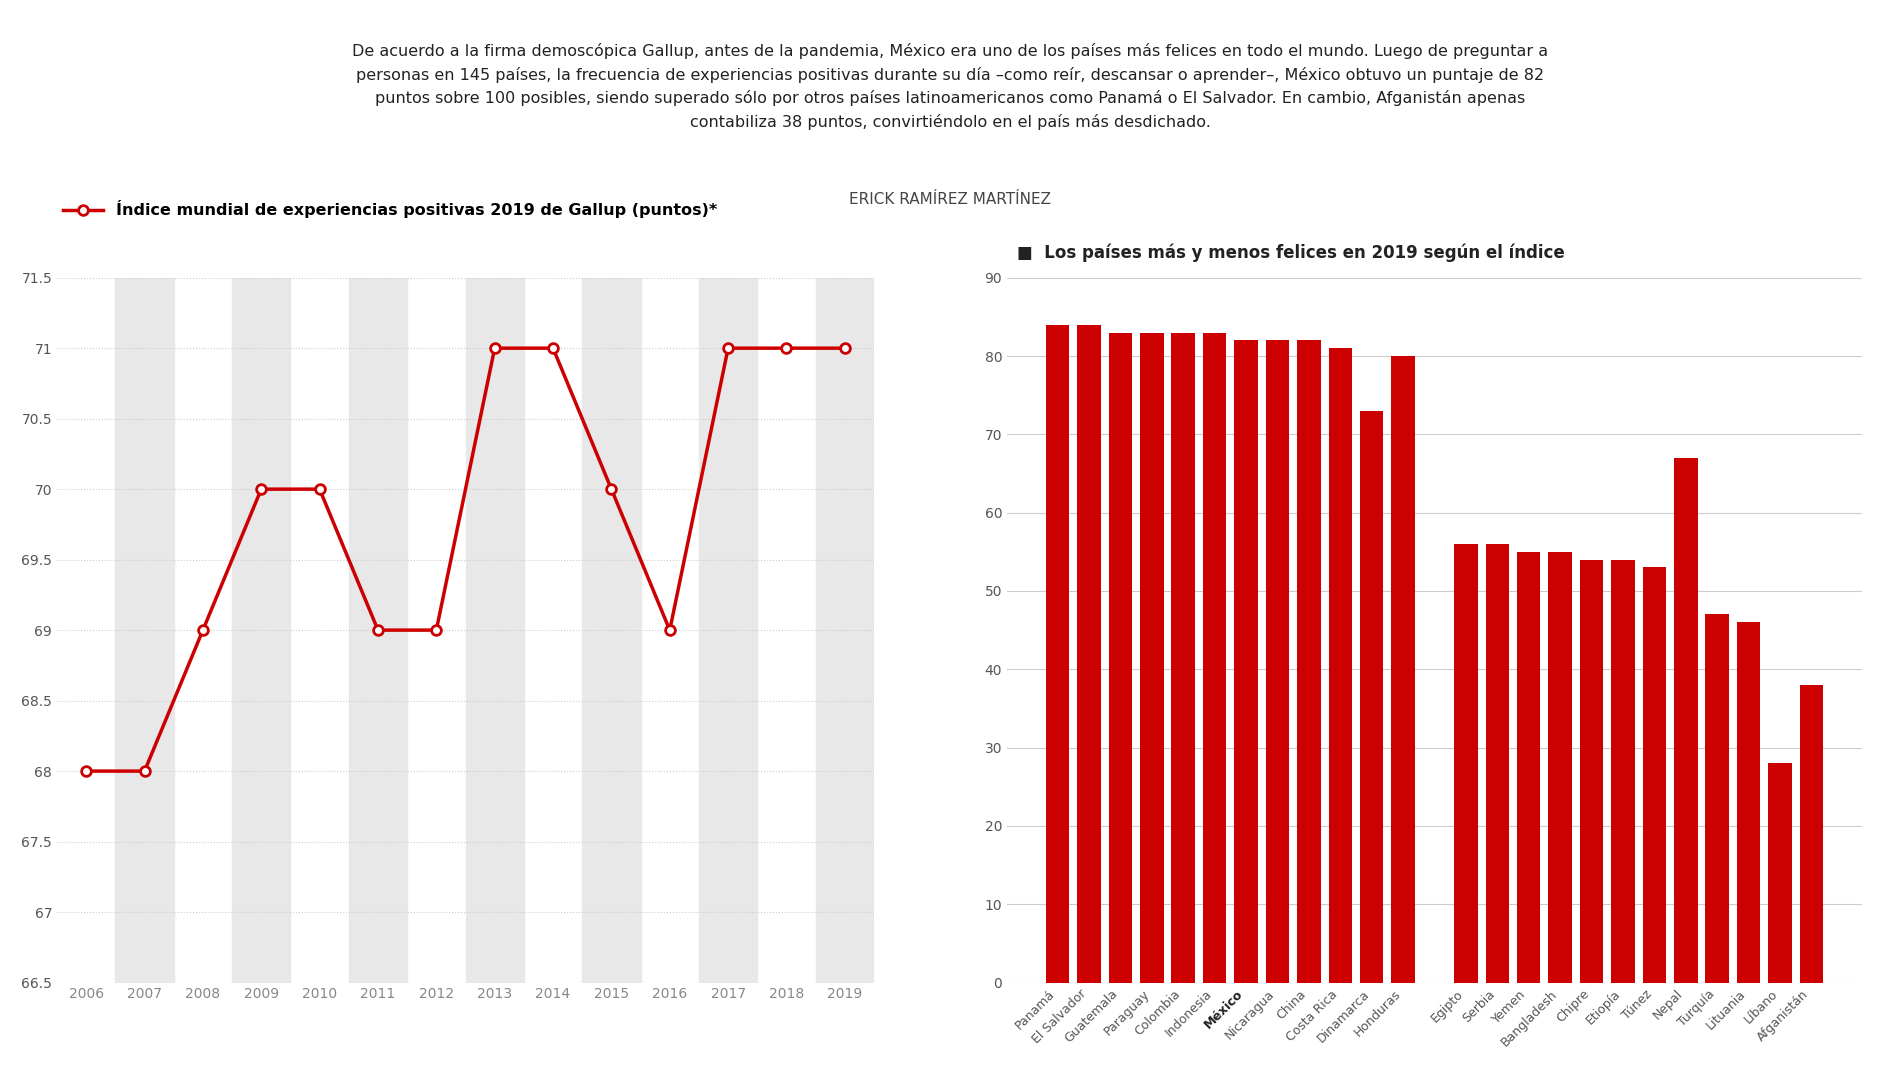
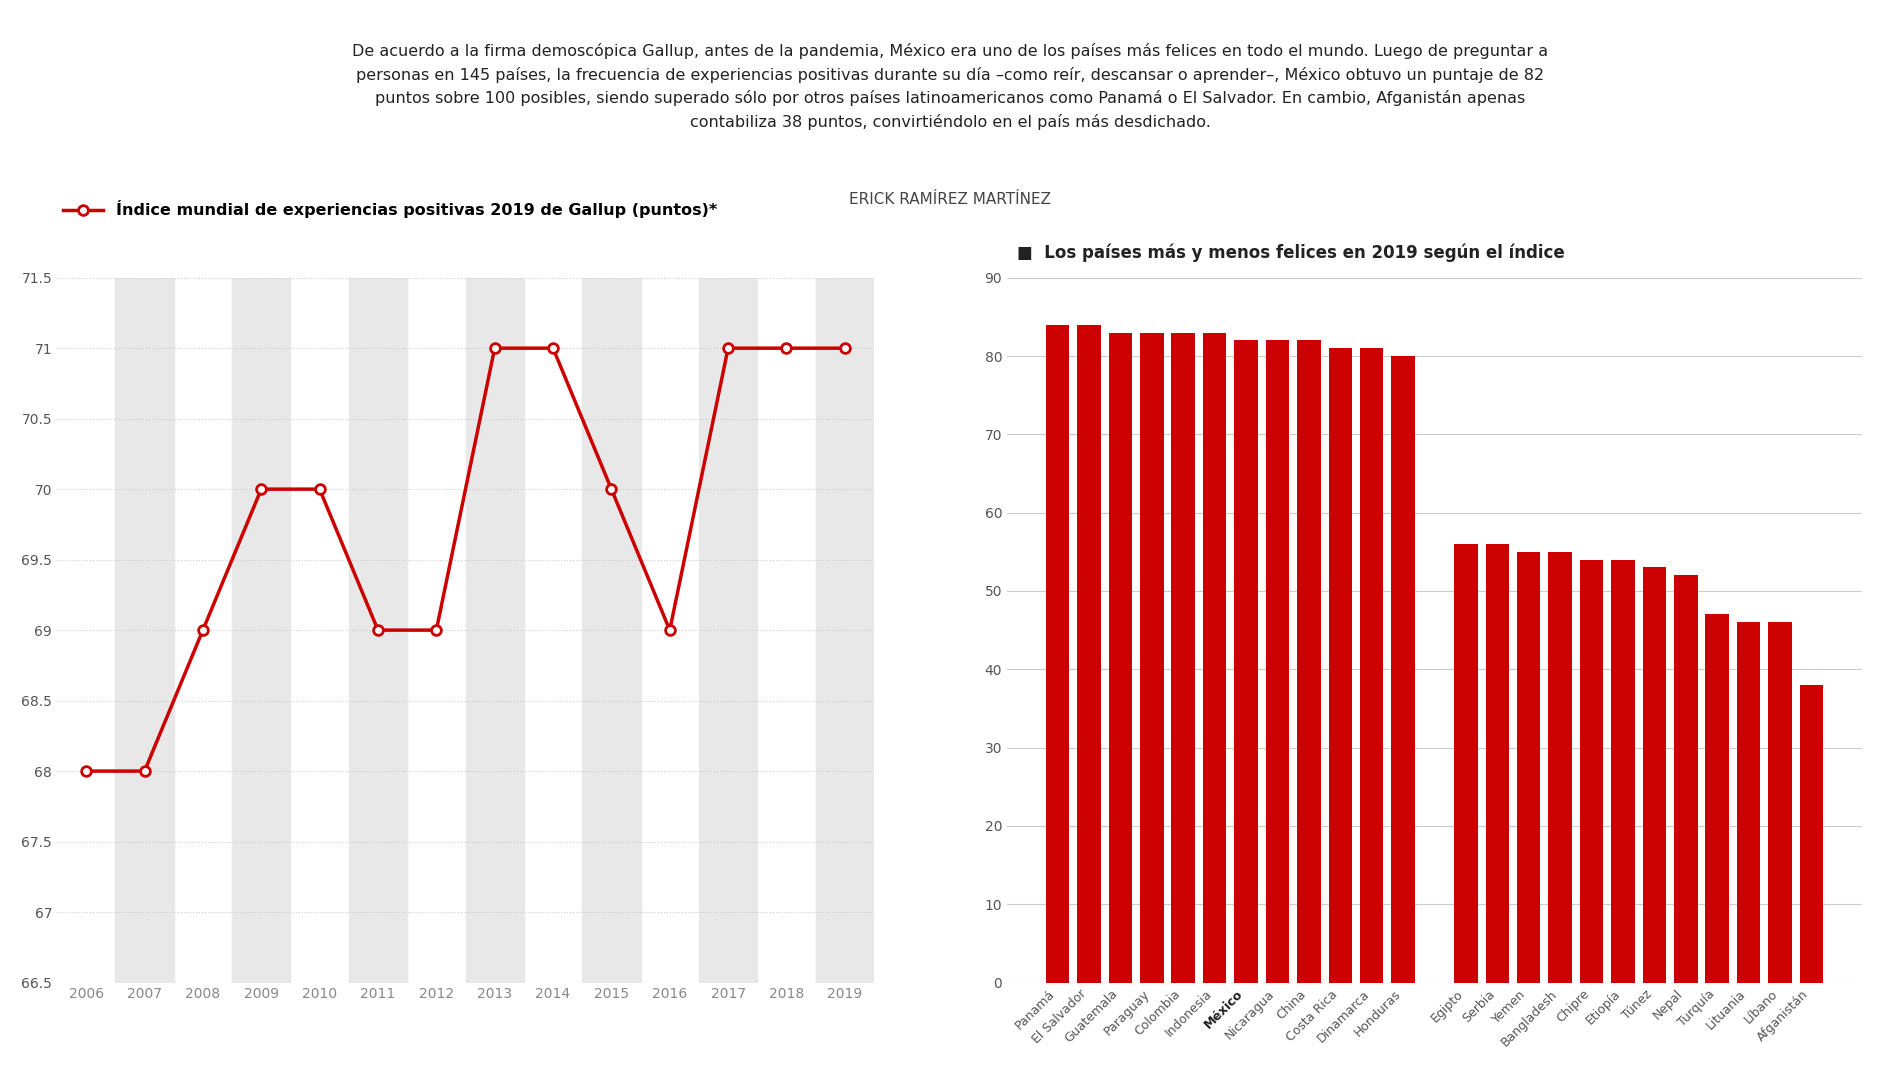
Dinamarca: 73 -> 81
Nepal: 67 -> 52
Líbano: 28 -> 46
